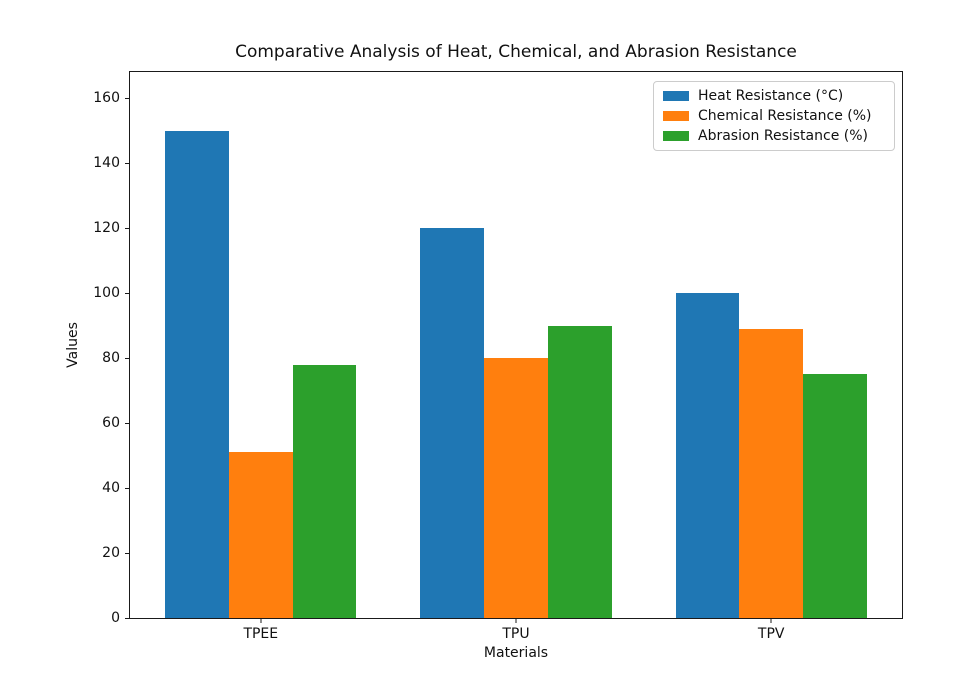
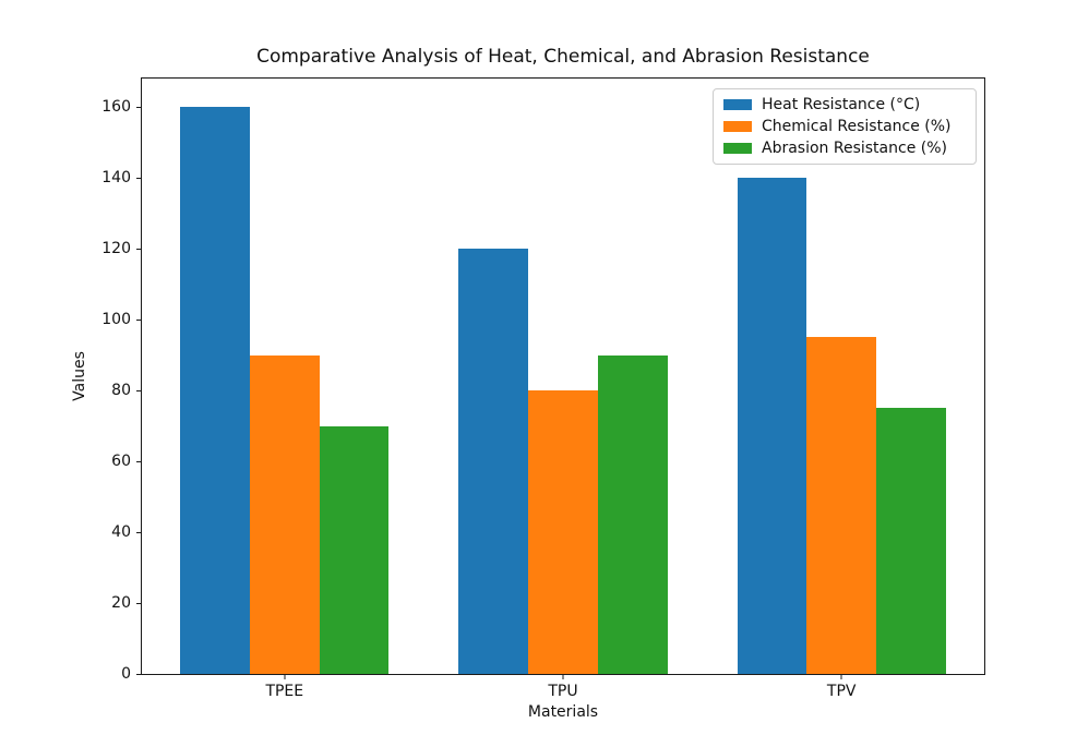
Heat Resistance (°C)/TPEE: 150 -> 160
Chemical Resistance (%)/TPEE: 51 -> 90
Abrasion Resistance (%)/TPEE: 78 -> 70
Heat Resistance (°C)/TPV: 100 -> 140
Chemical Resistance (%)/TPV: 89 -> 95
